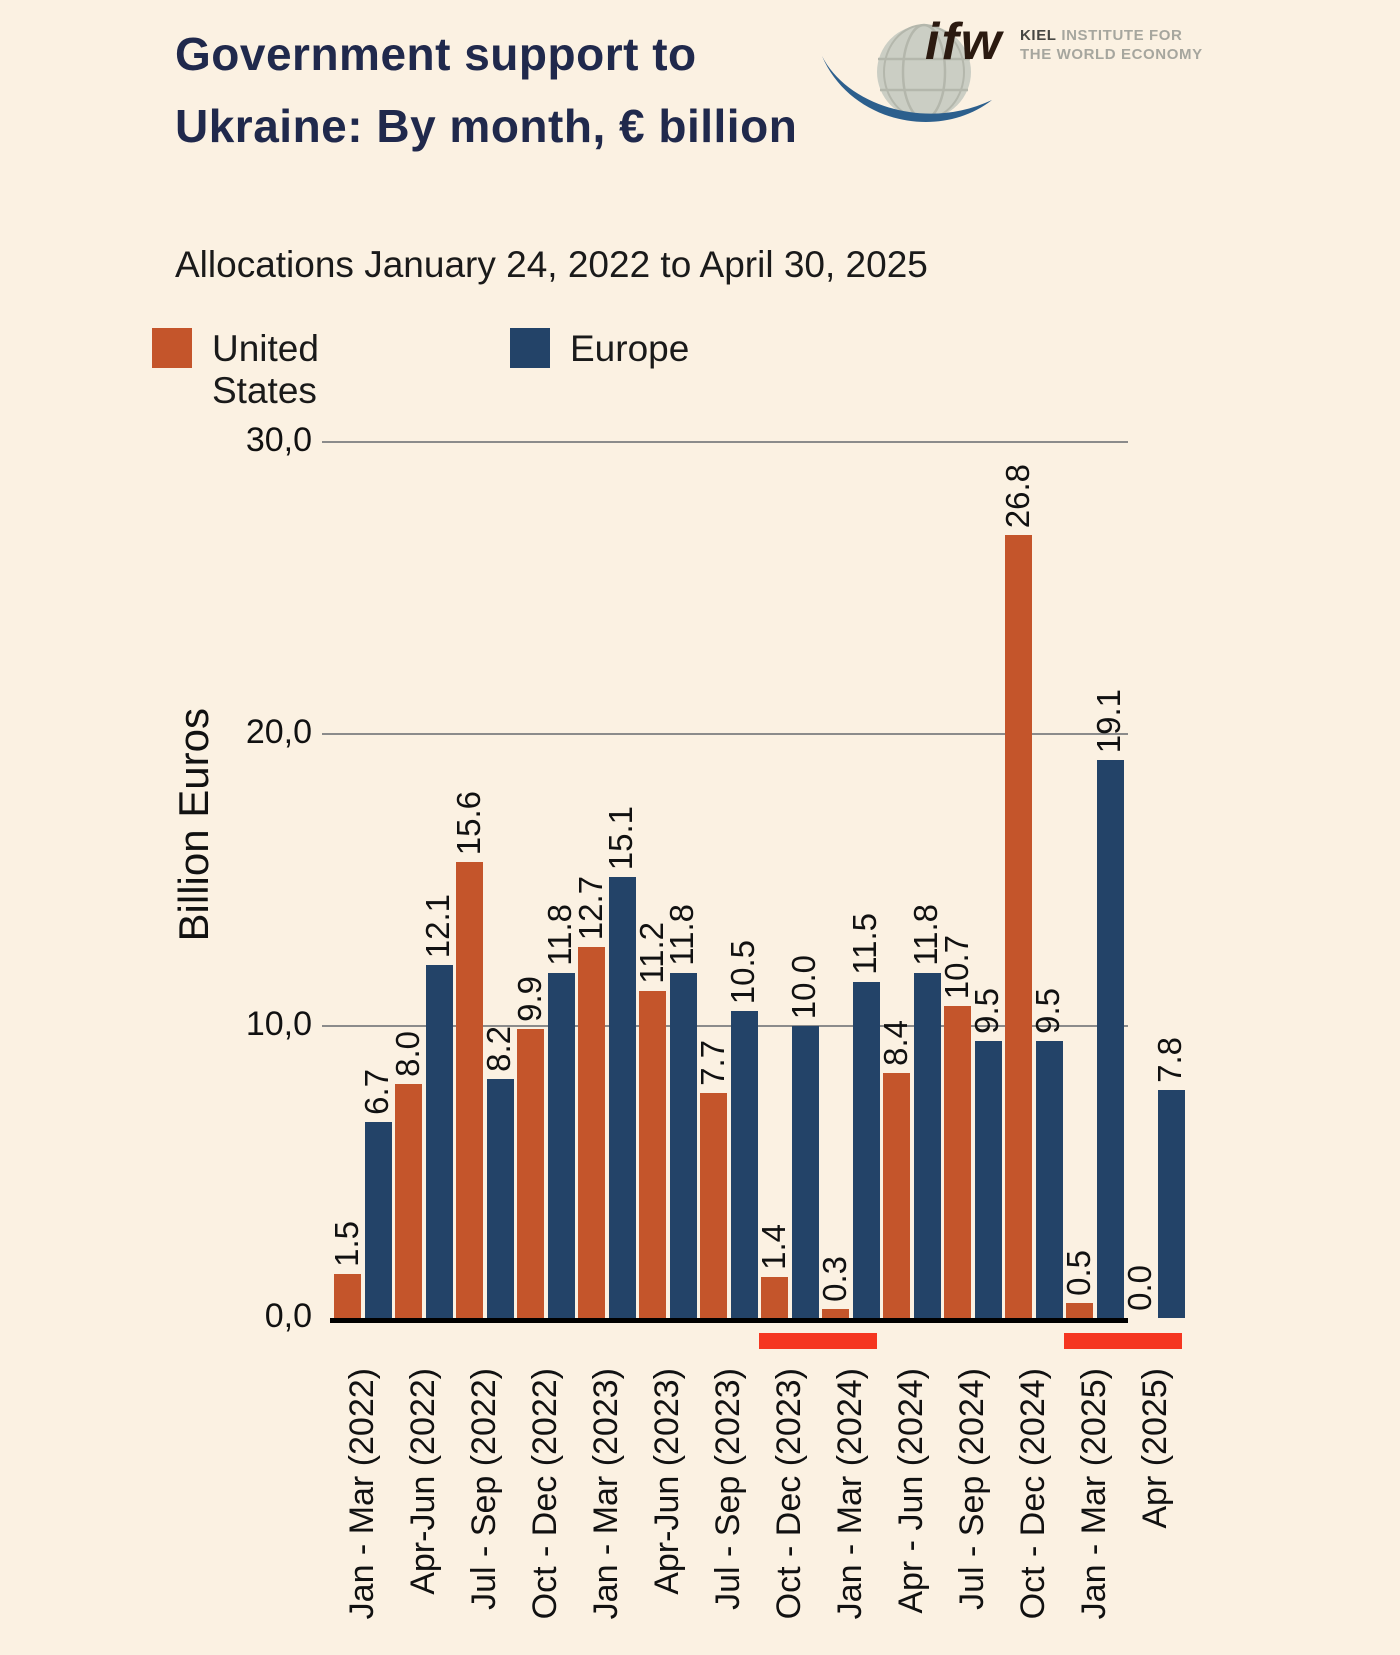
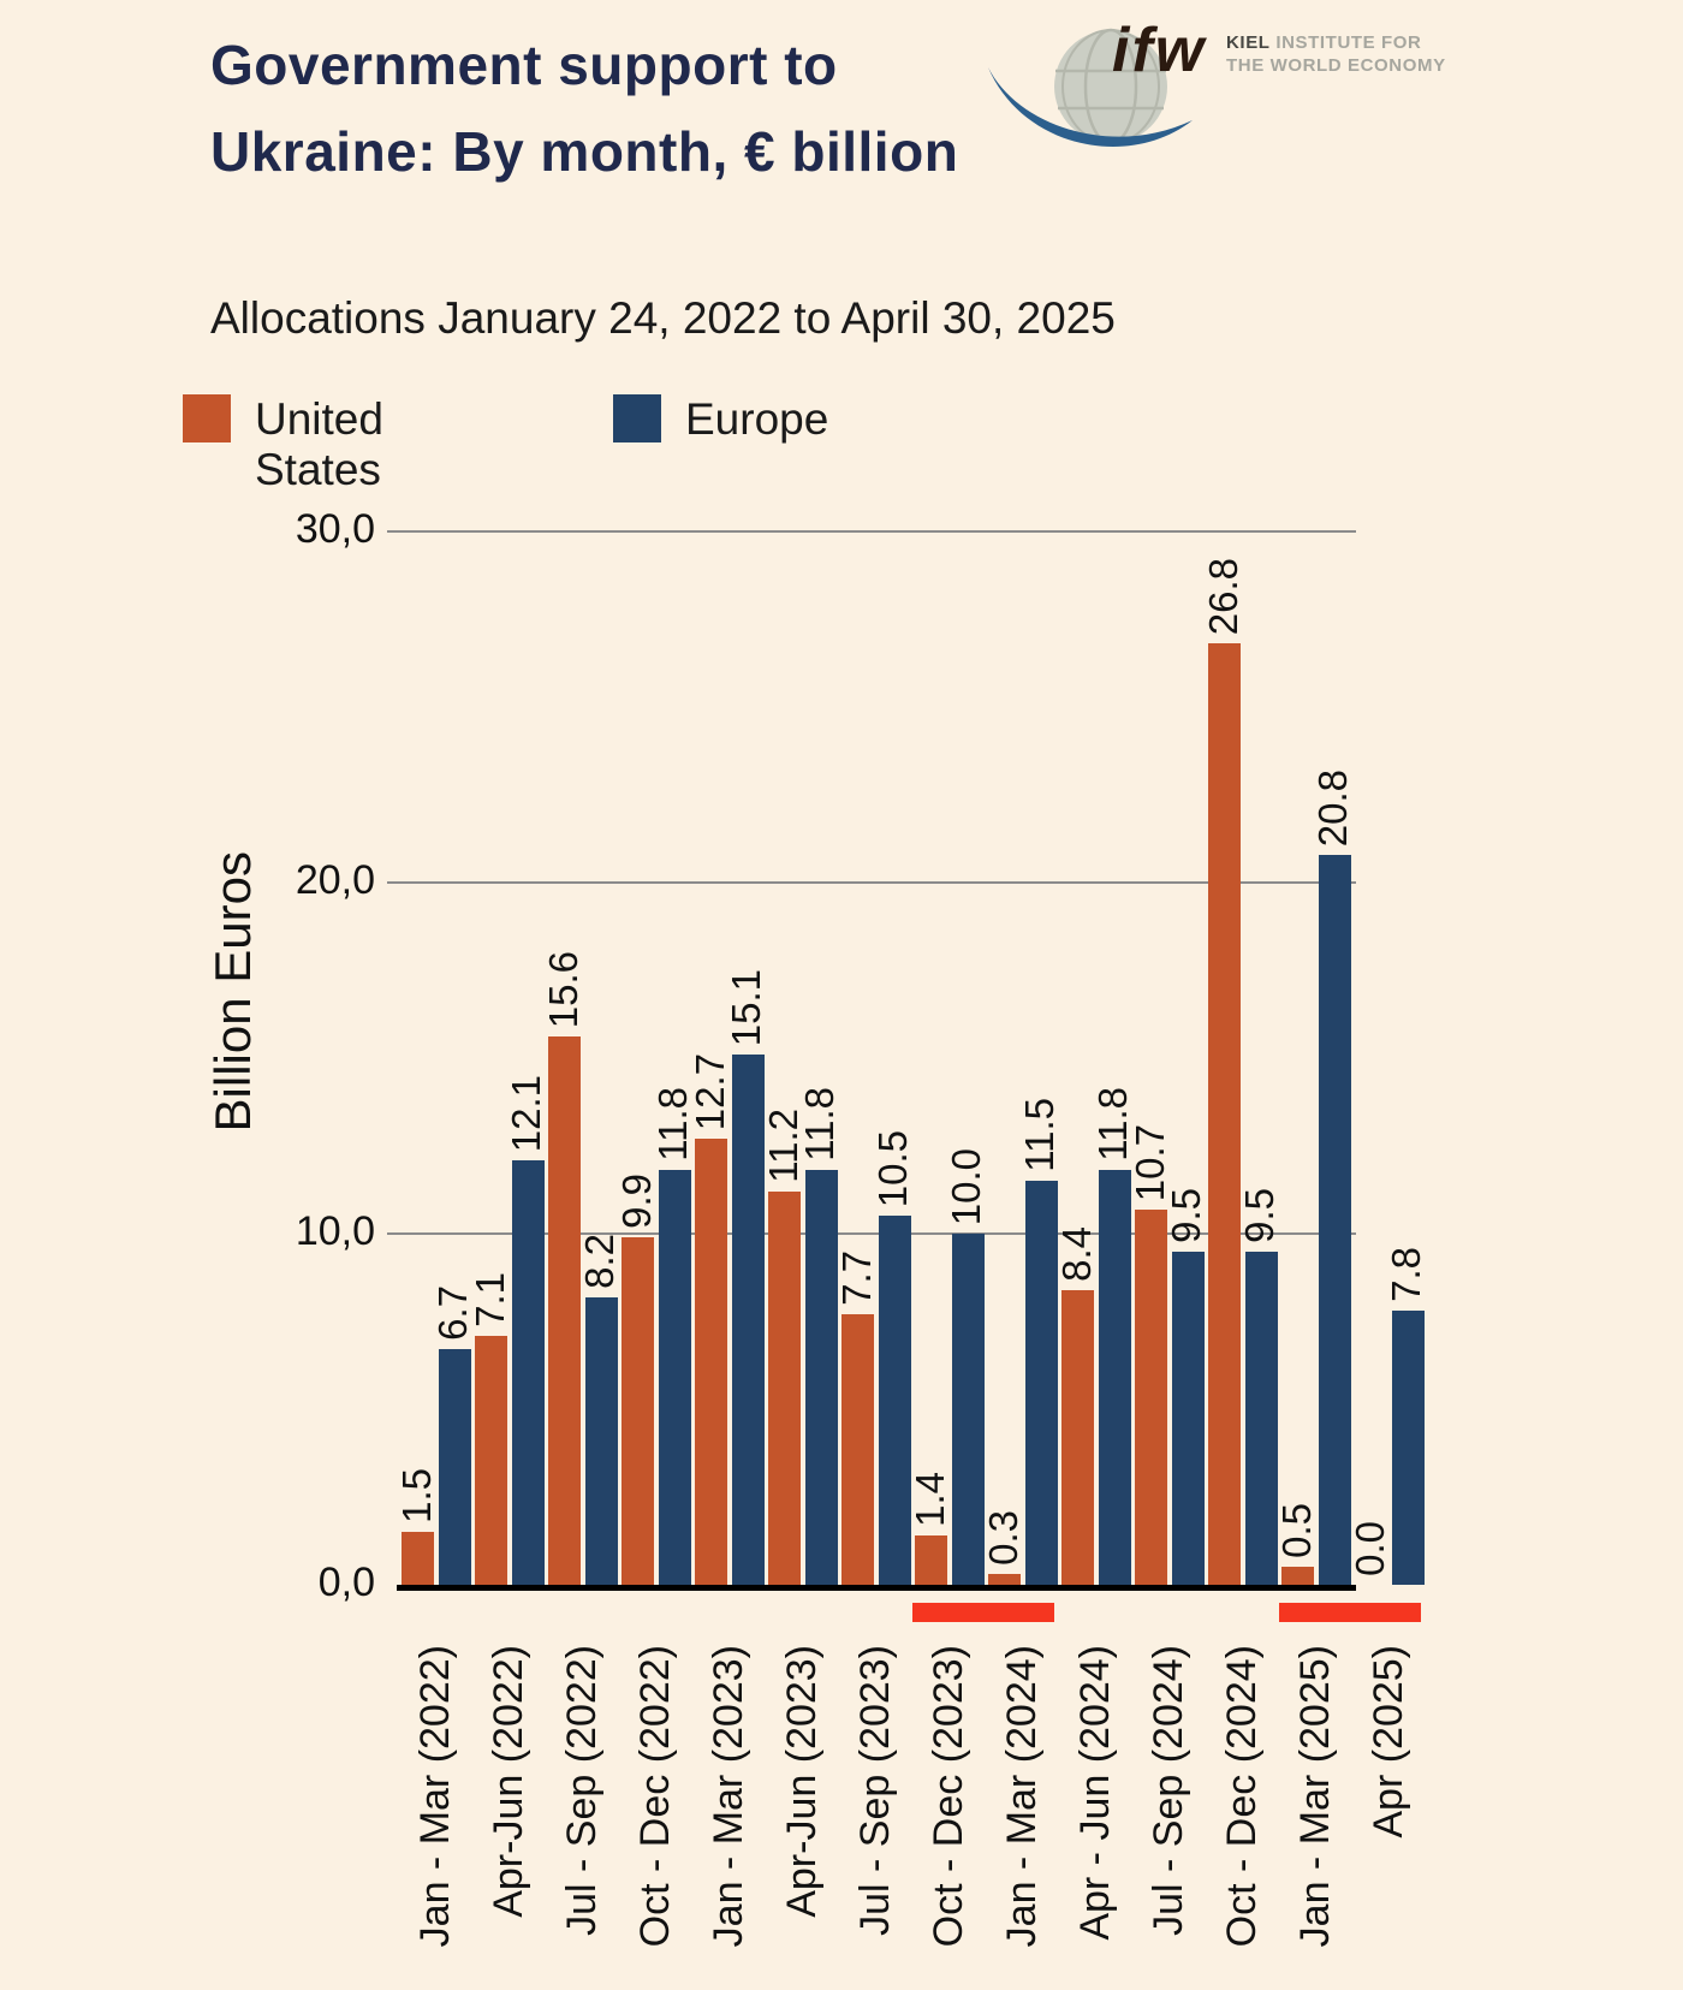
United States/Apr-Jun (2022): 8.0 -> 7.1
Europe/Jan - Mar (2025): 19.1 -> 20.8
